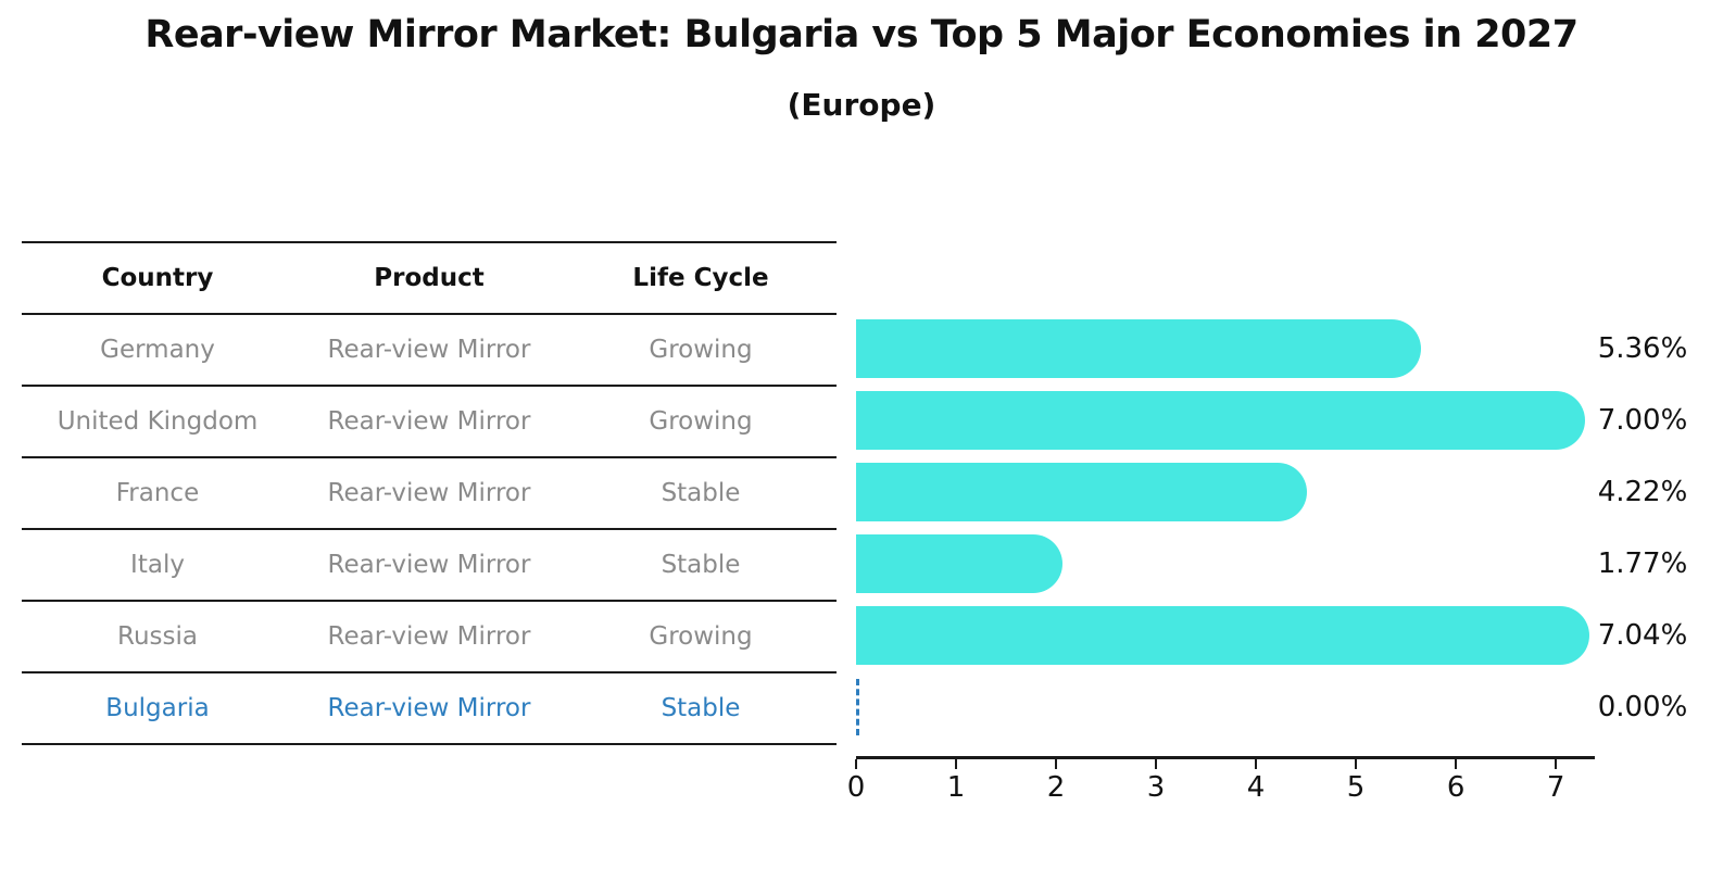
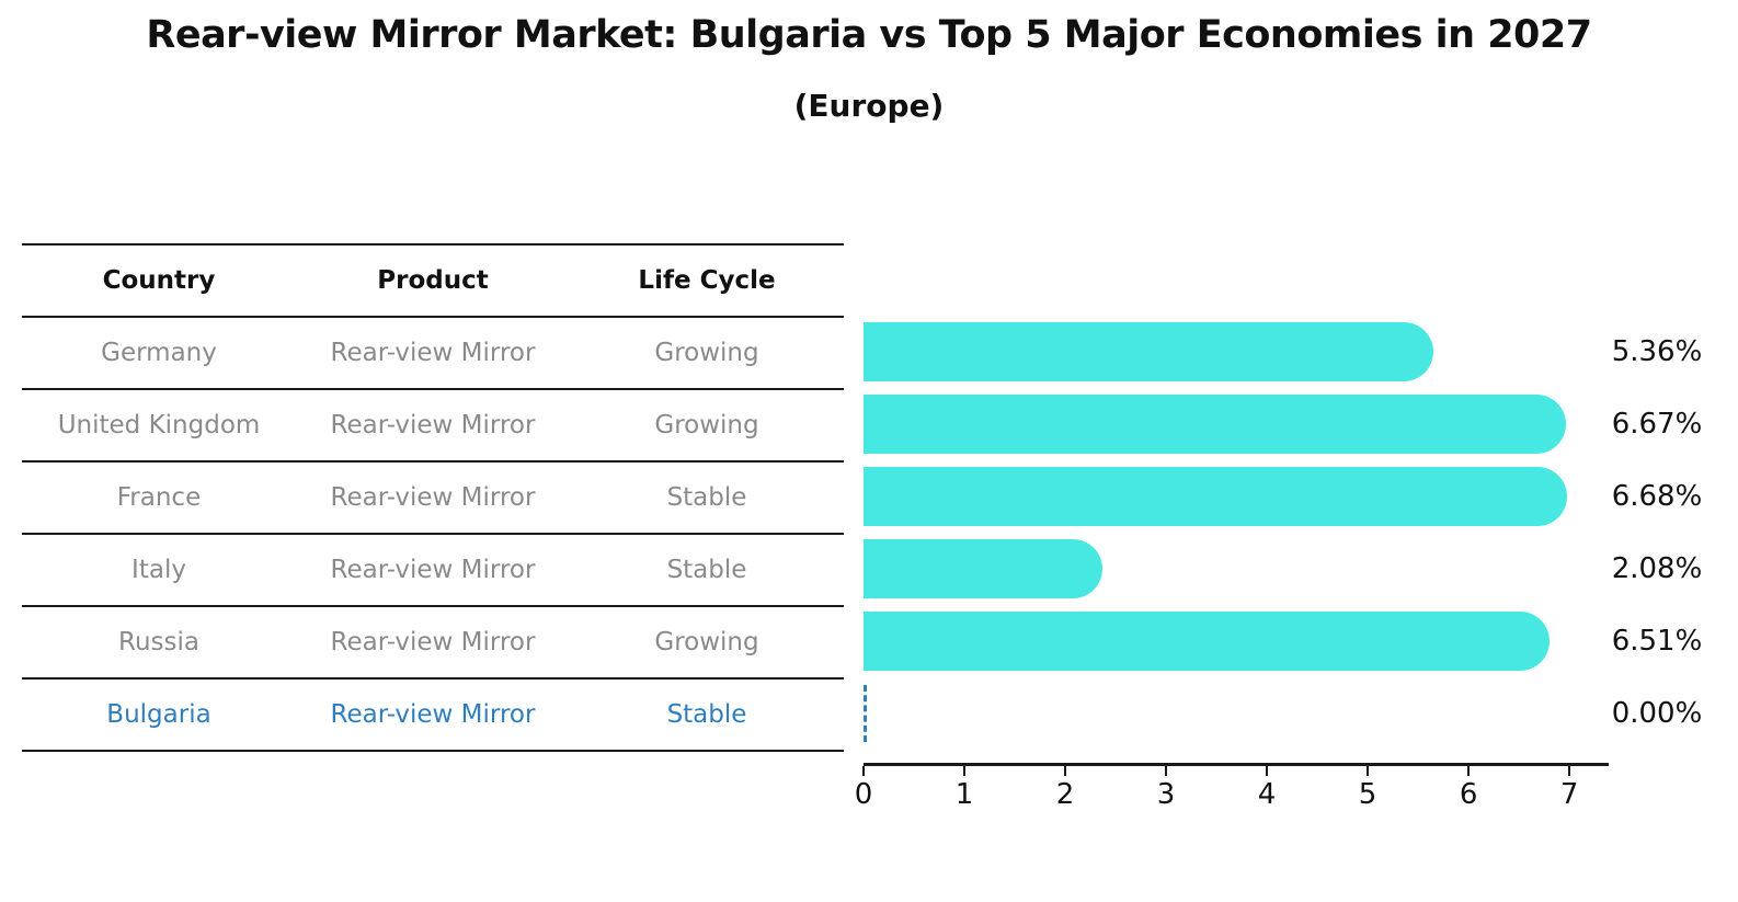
United Kingdom: 7.00% -> 6.67%
France: 4.22% -> 6.68%
Italy: 1.77% -> 2.08%
Russia: 7.04% -> 6.51%
